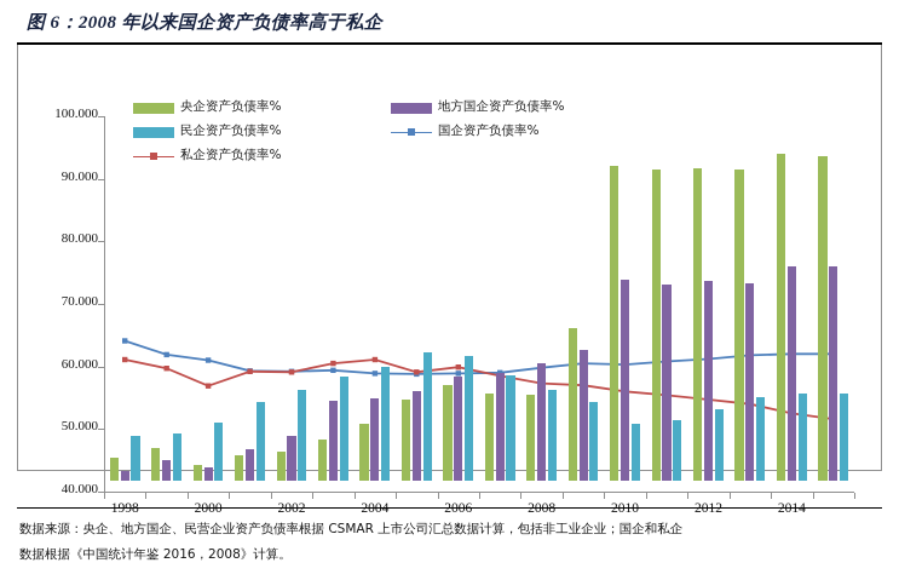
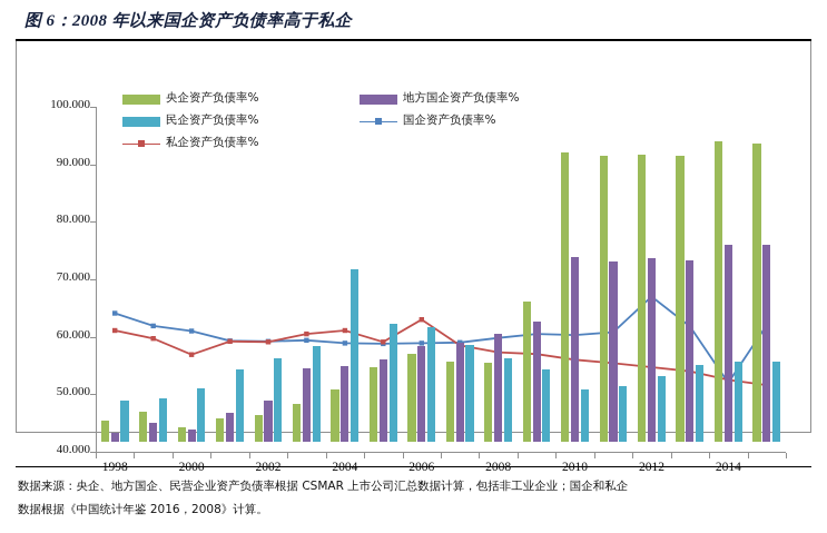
民企资产负债率%/2004: 58 -> 70
私企资产负债率%/2006: 60 -> 63
国企资产负债率%/2012: 61 -> 67
国企资产负债率%/2014: 62 -> 52
